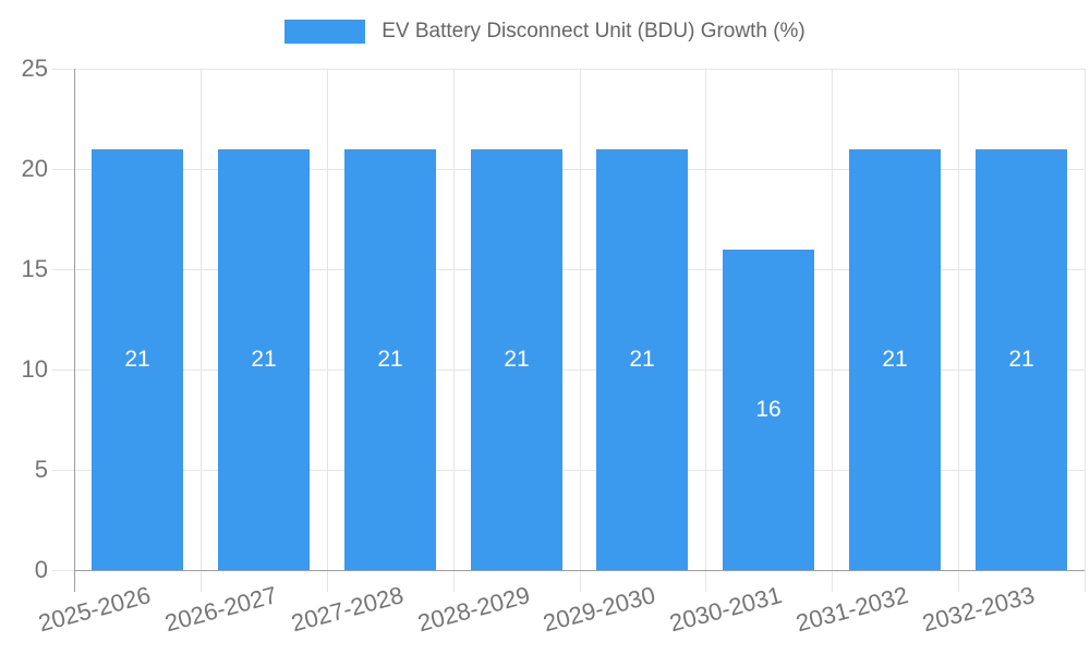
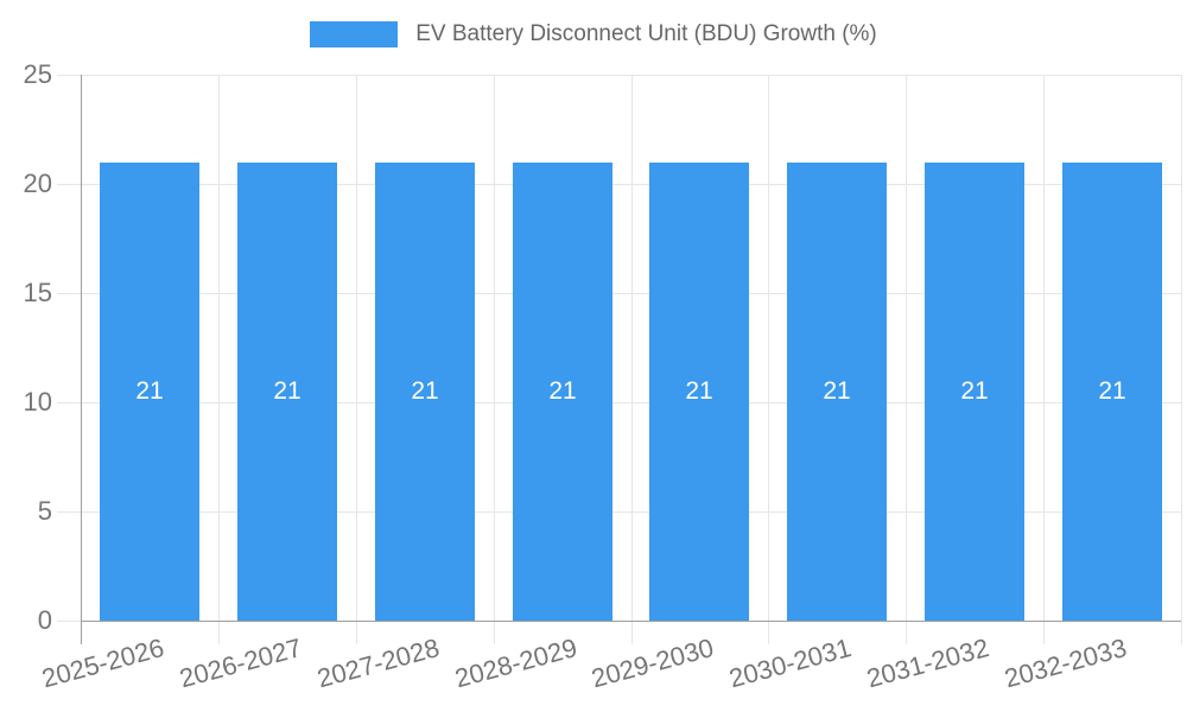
2030-2031: 16 -> 21
